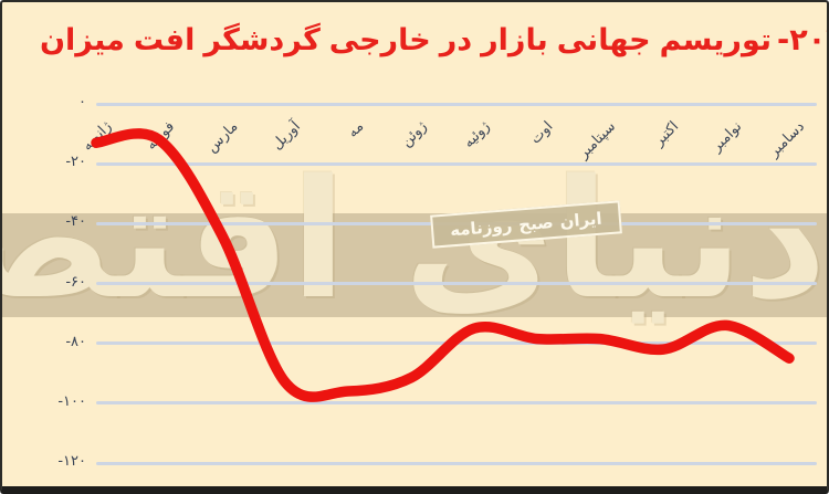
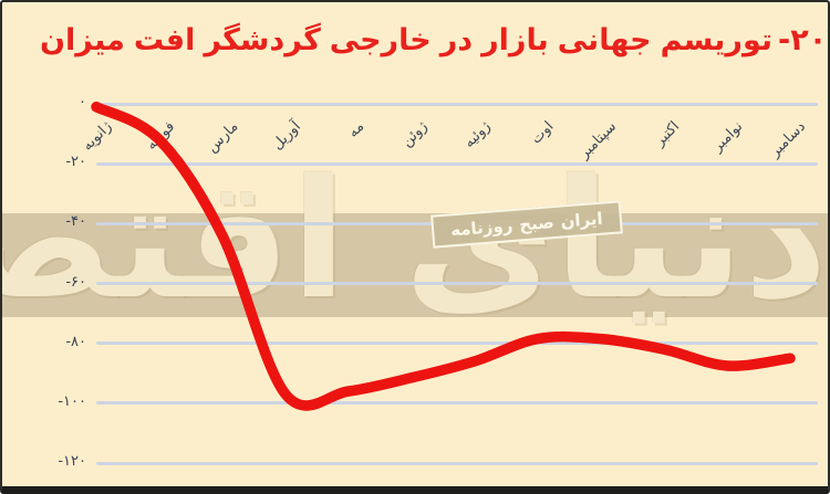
ژانویه: -13 -> -1
آوریل: -93 -> -97
ژوئیه: -75 -> -86
نوامبر: -74 -> -88
